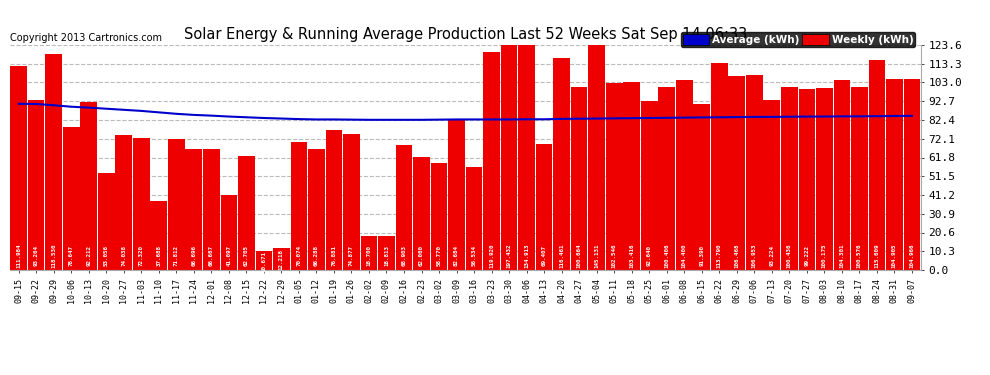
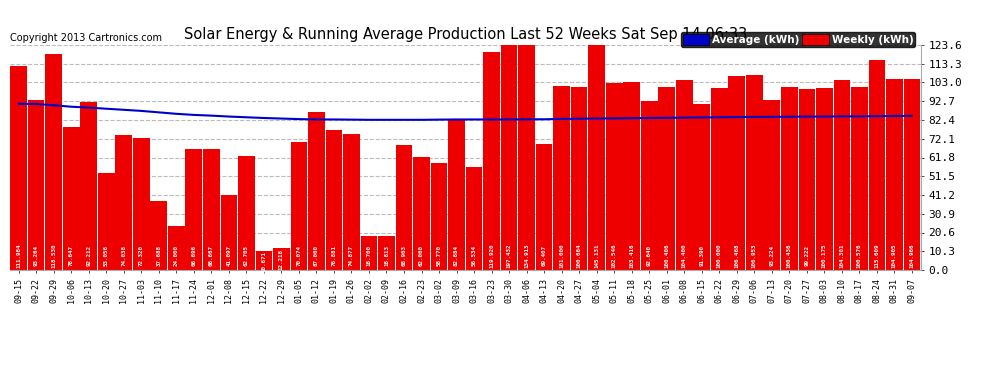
Weekly (kWh)/11-17: 72 -> 24
Weekly (kWh)/01-12: 66 -> 87
Weekly (kWh)/04-20: 116 -> 101
Weekly (kWh)/06-22: 114 -> 100
